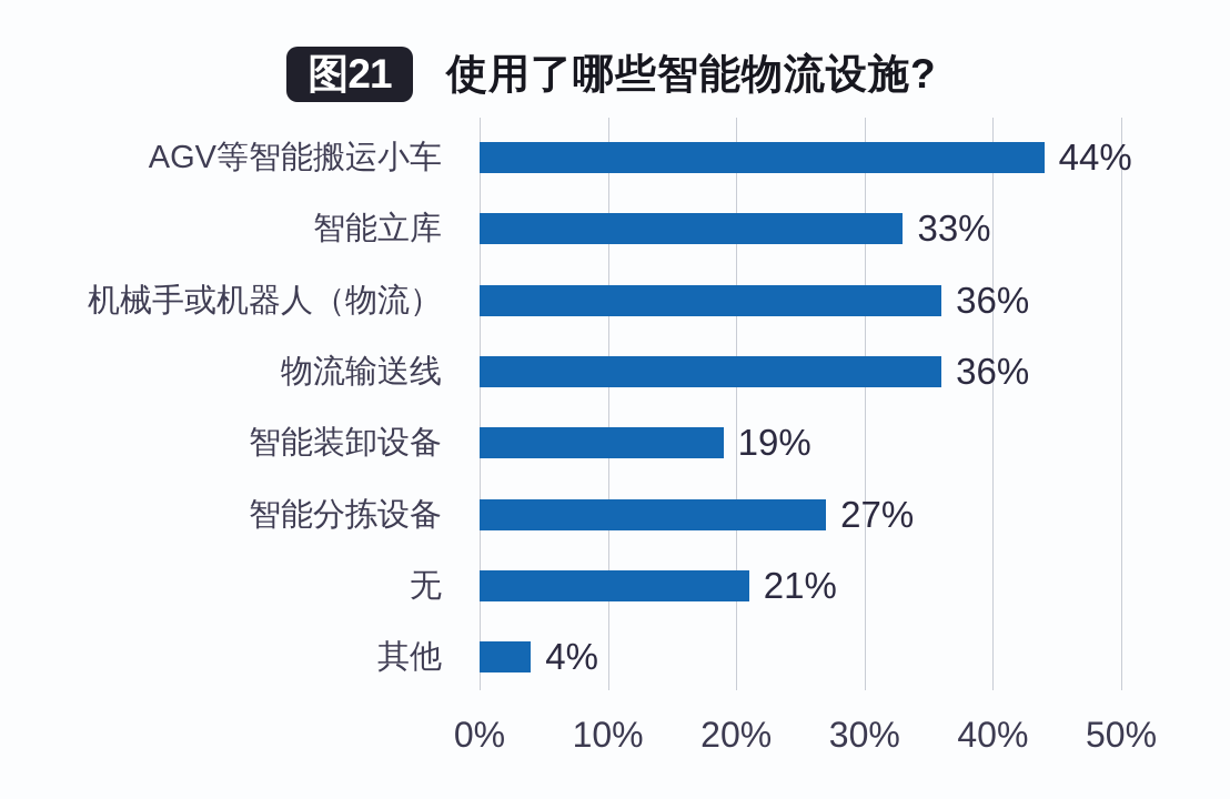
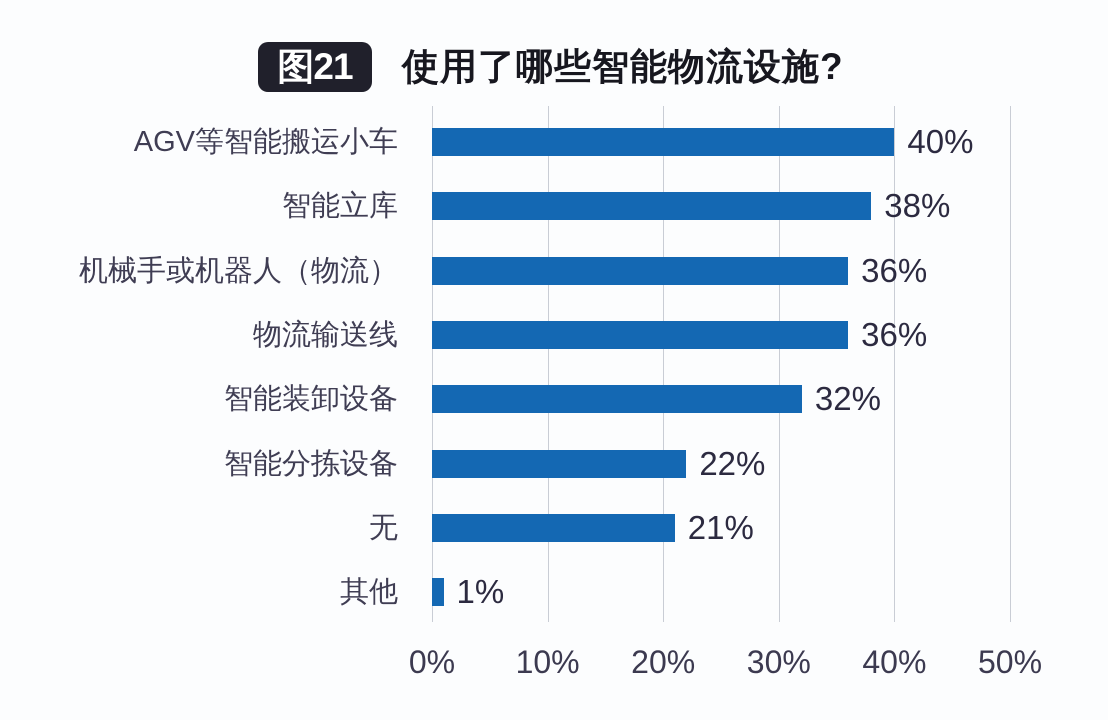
AGV等智能搬运小车: 44% -> 40%
智能立库: 33% -> 38%
智能装卸设备: 19% -> 32%
智能分拣设备: 27% -> 22%
其他: 4% -> 1%
